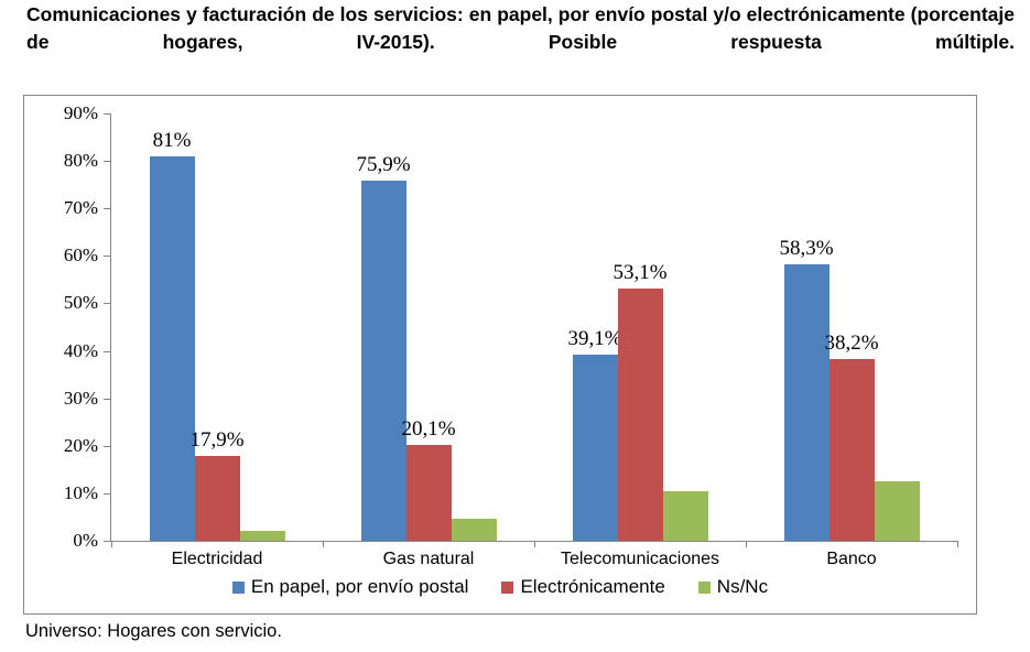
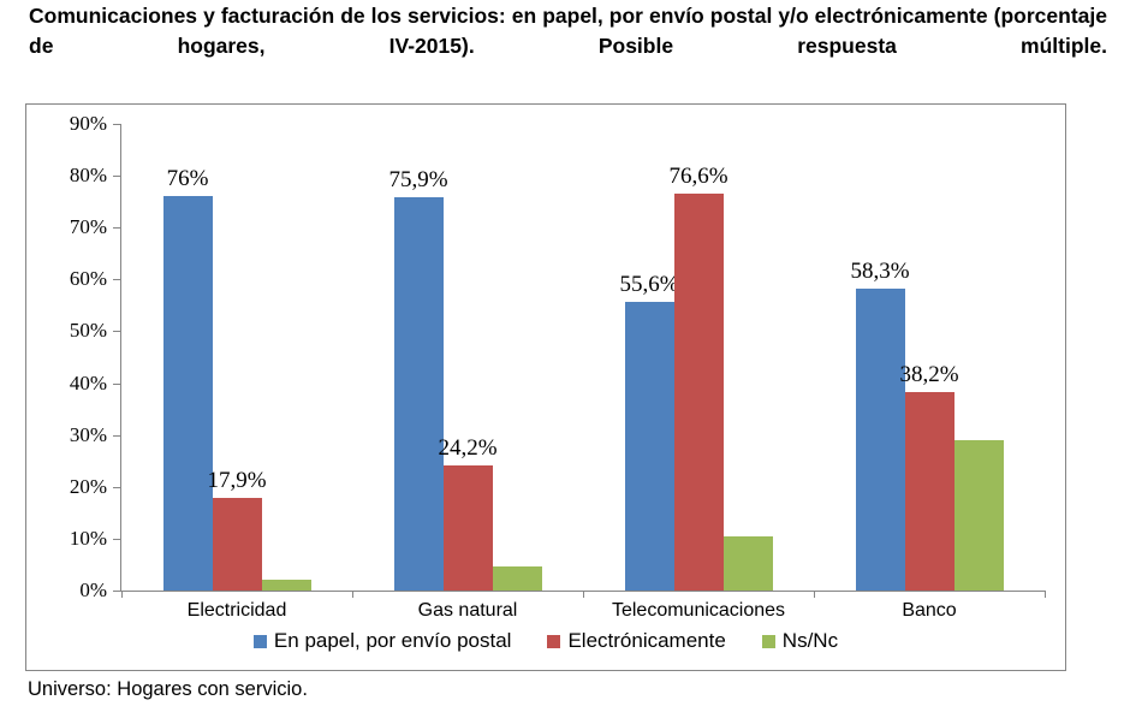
En papel, por envío postal/Electricidad: 81% -> 76%
Electrónicamente/Gas natural: 20,1% -> 24,2%
En papel, por envío postal/Telecomunicaciones: 39,1% -> 55,6%
Electrónicamente/Telecomunicaciones: 53,1% -> 76,6%
Ns/Nc/Banco: 12% -> 29%
